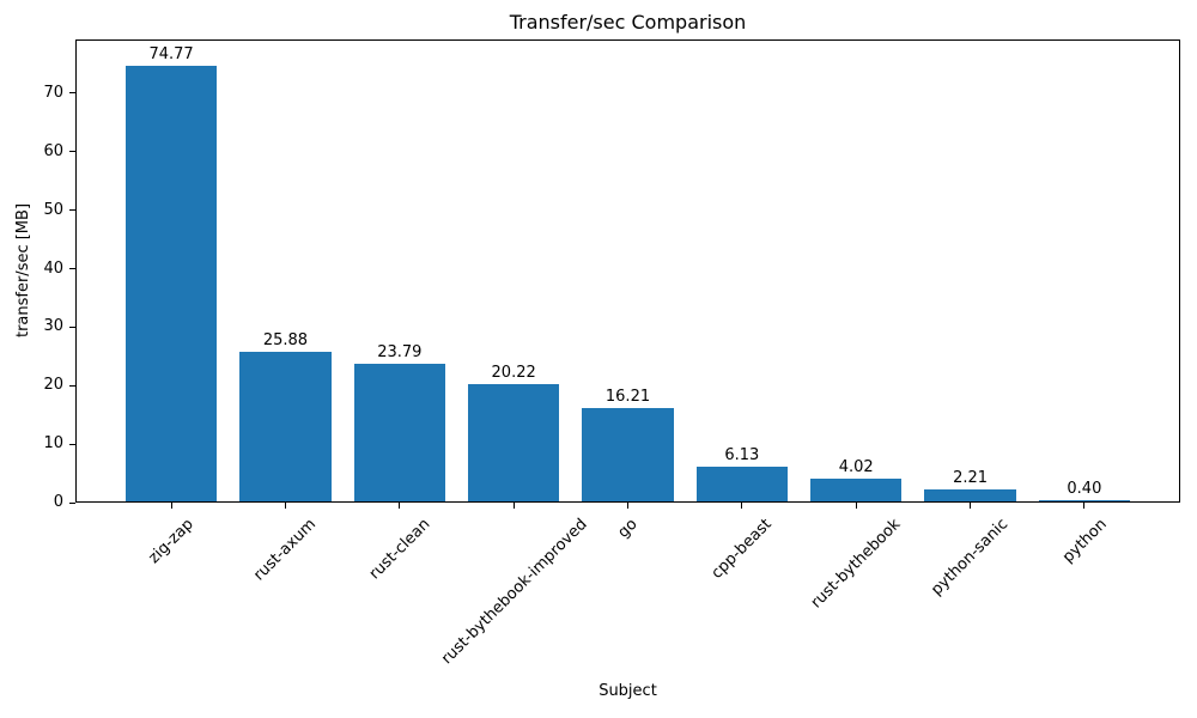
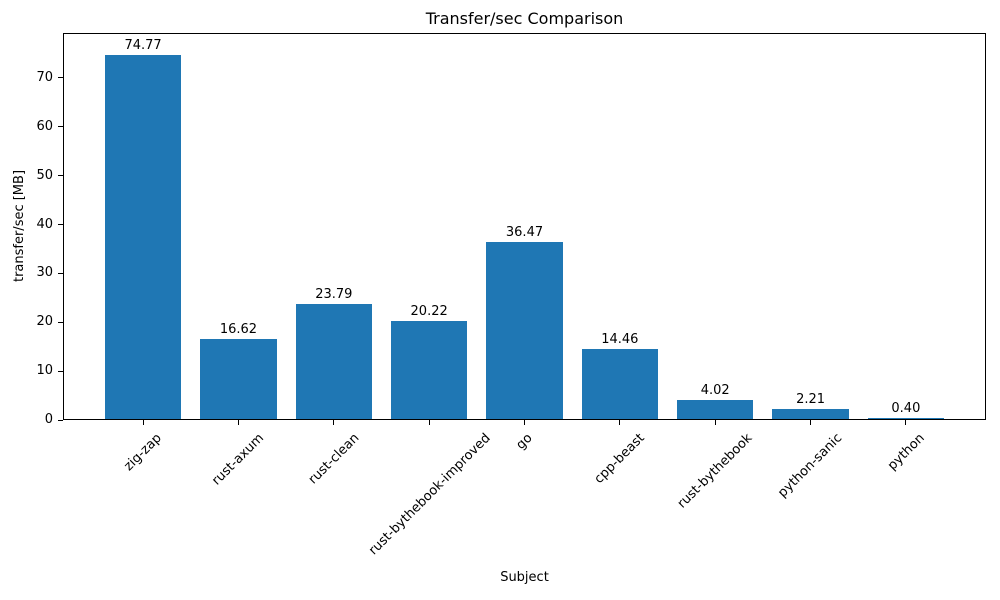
rust-axum: 25.88 -> 16.62
go: 16.21 -> 36.47
cpp-beast: 6.13 -> 14.46
